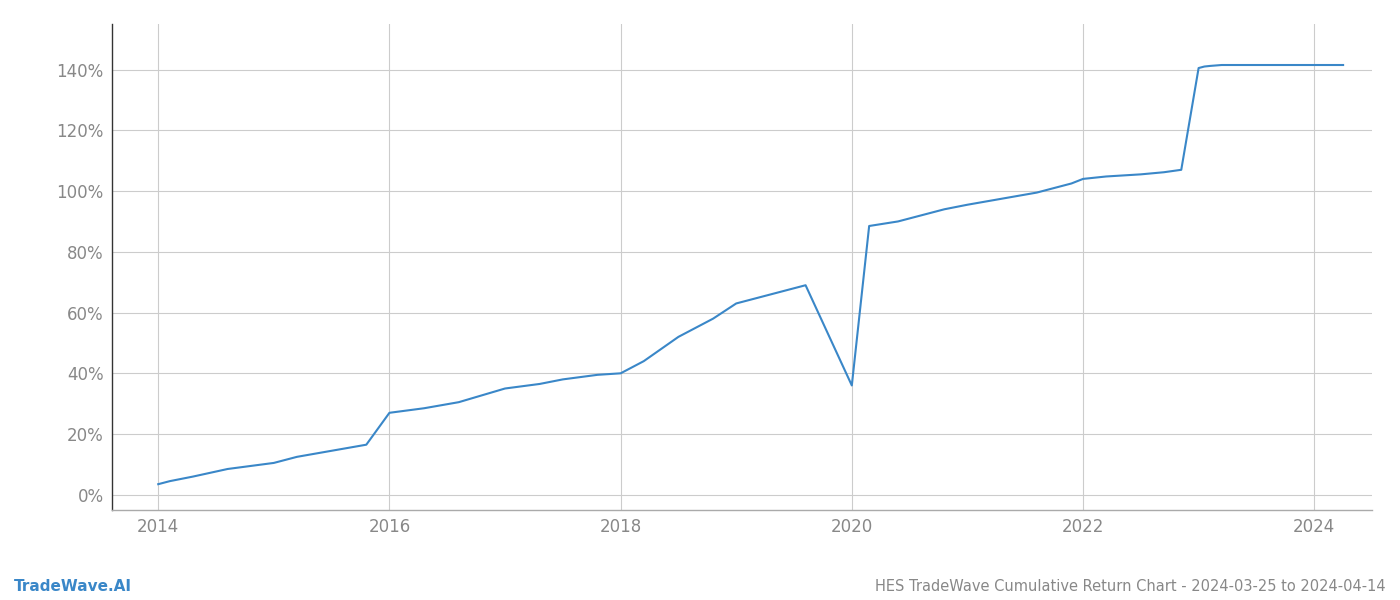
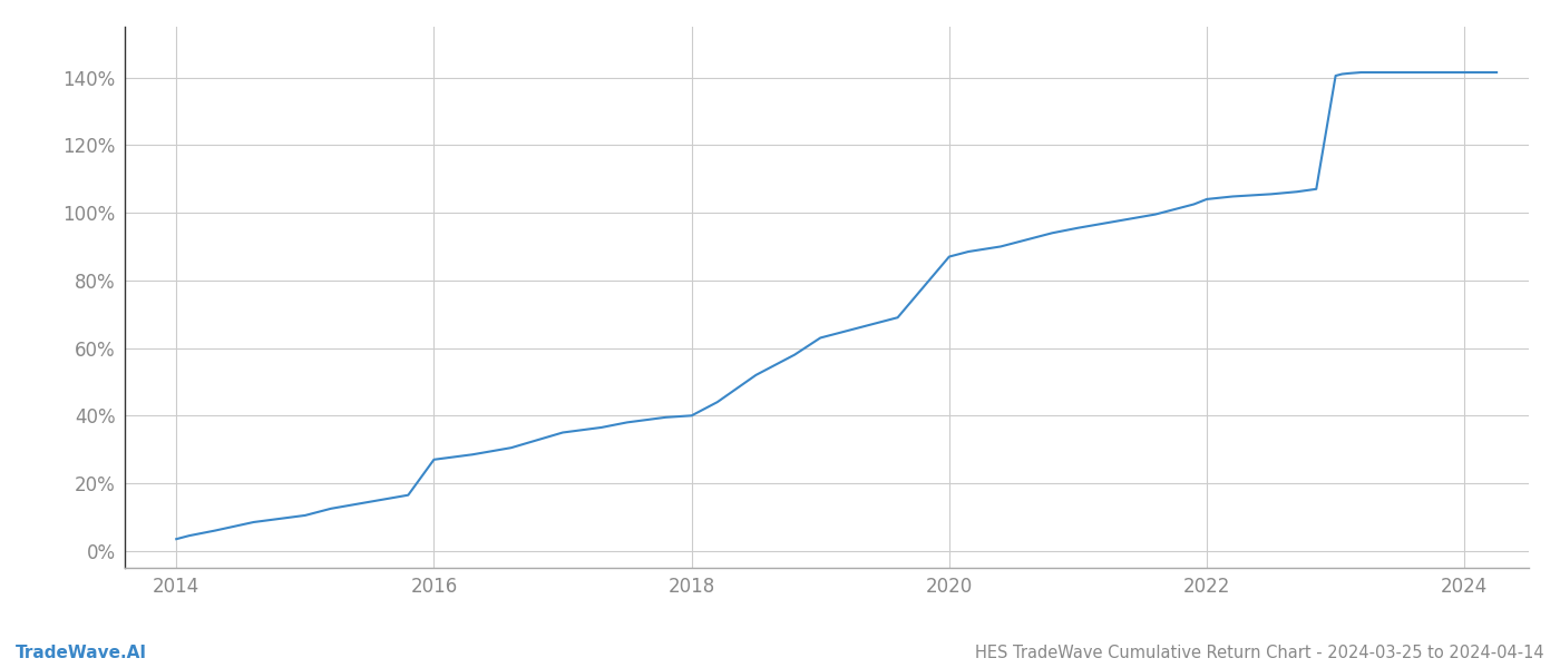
2020: 36.0% -> 87.0%
